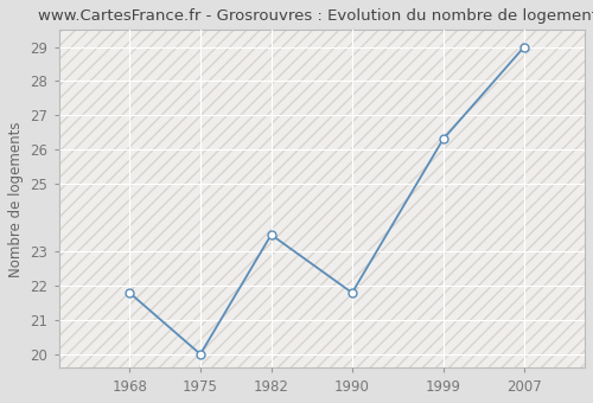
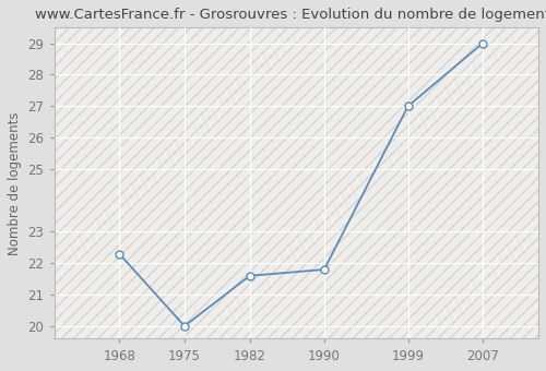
1968: 21.8 -> 22.3
1982: 23.5 -> 21.6
1999: 26.3 -> 27.0
